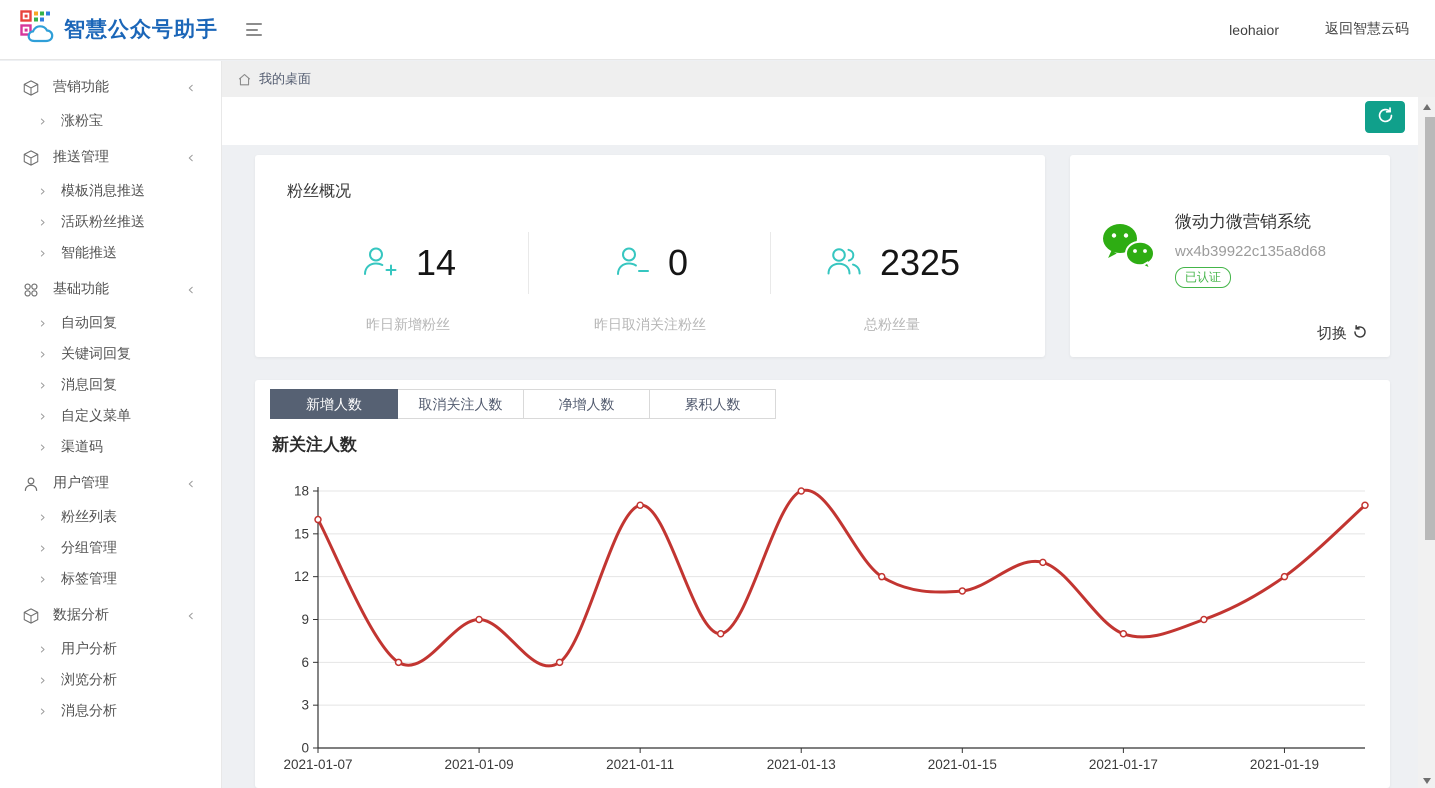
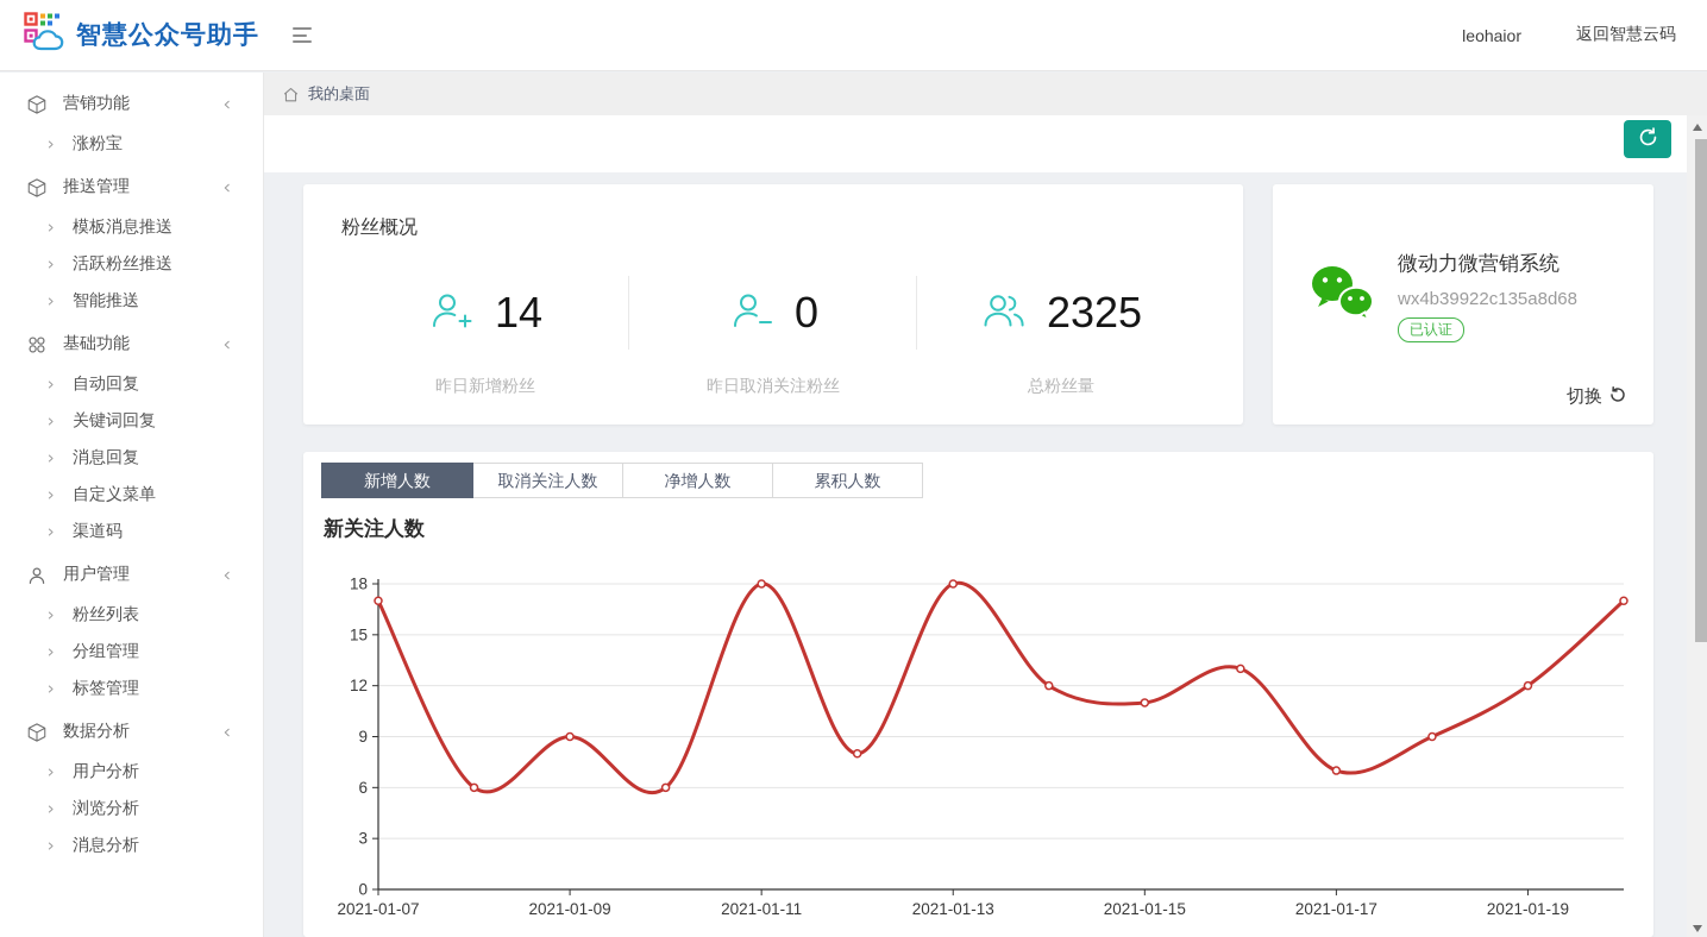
2021-01-07: 16 -> 17
2021-01-11: 17 -> 18
2021-01-17: 8 -> 7
